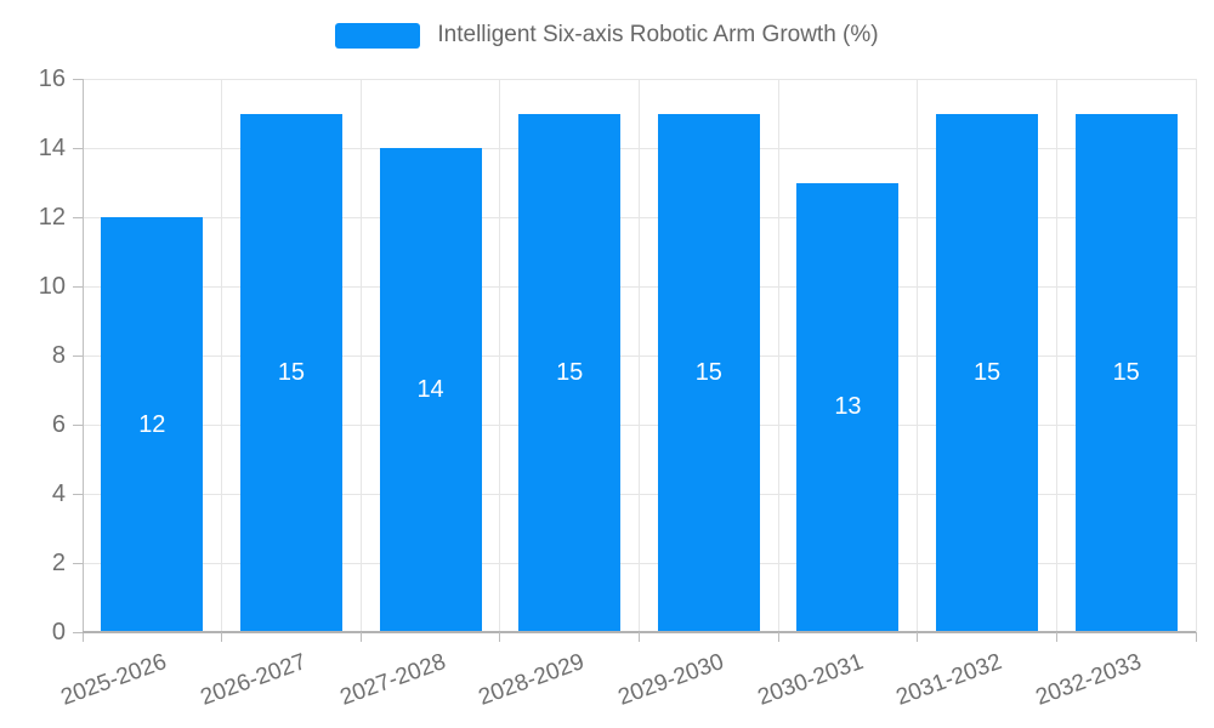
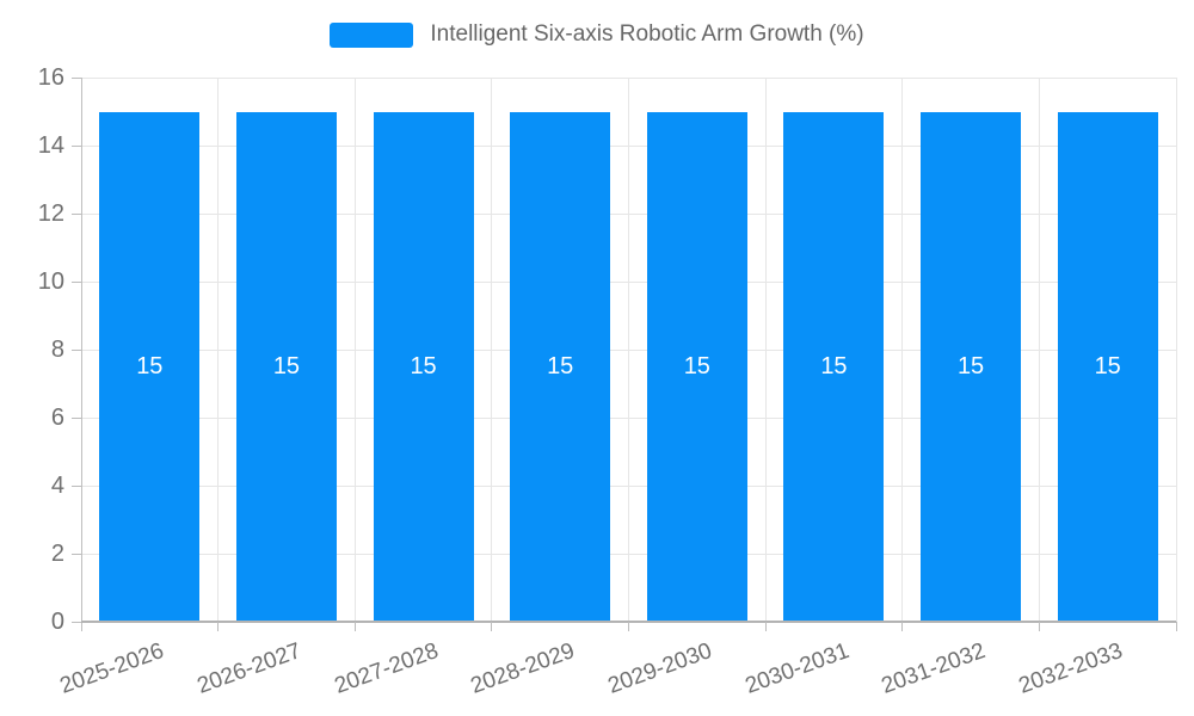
2025-2026: 12 -> 15
2027-2028: 14 -> 15
2030-2031: 13 -> 15
